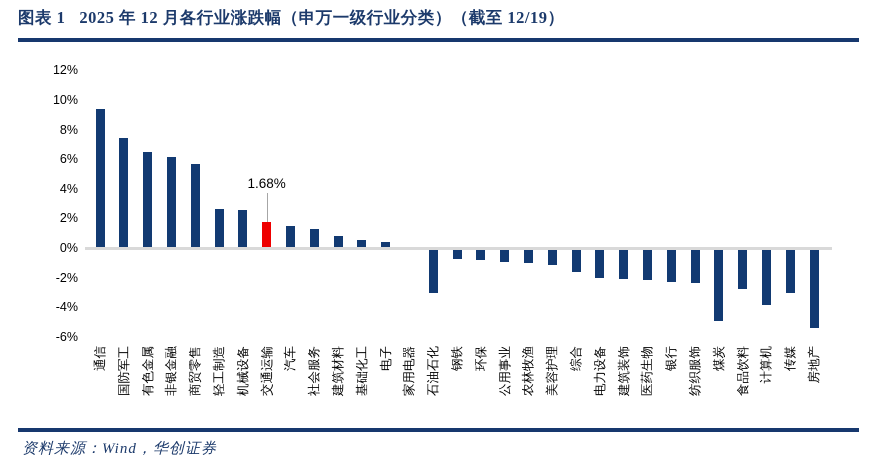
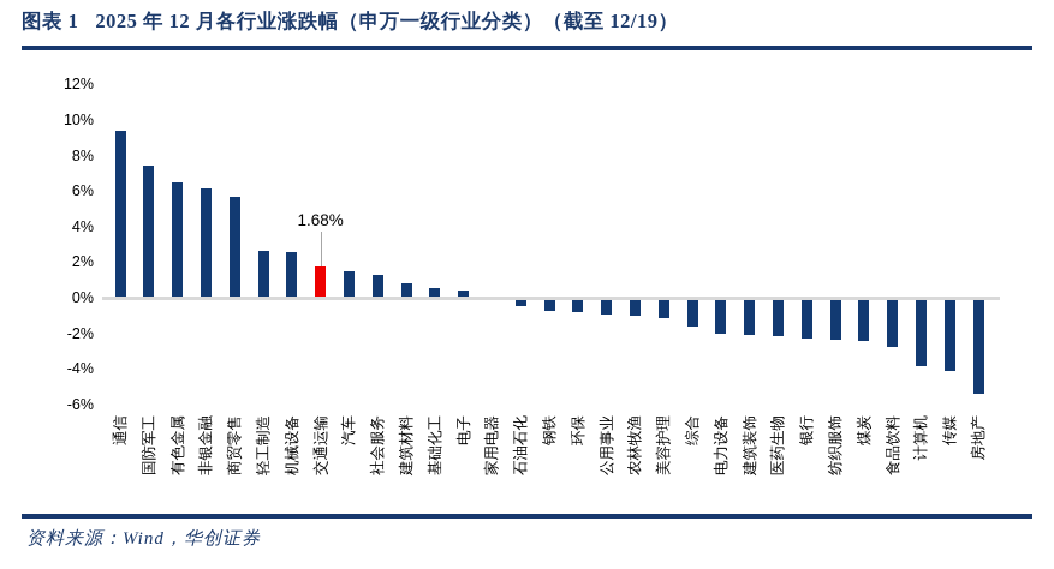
石油石化: -2.9% -> -0.3%
煤炭: -4.8% -> -2.3%
传媒: -2.9% -> -4.0%
